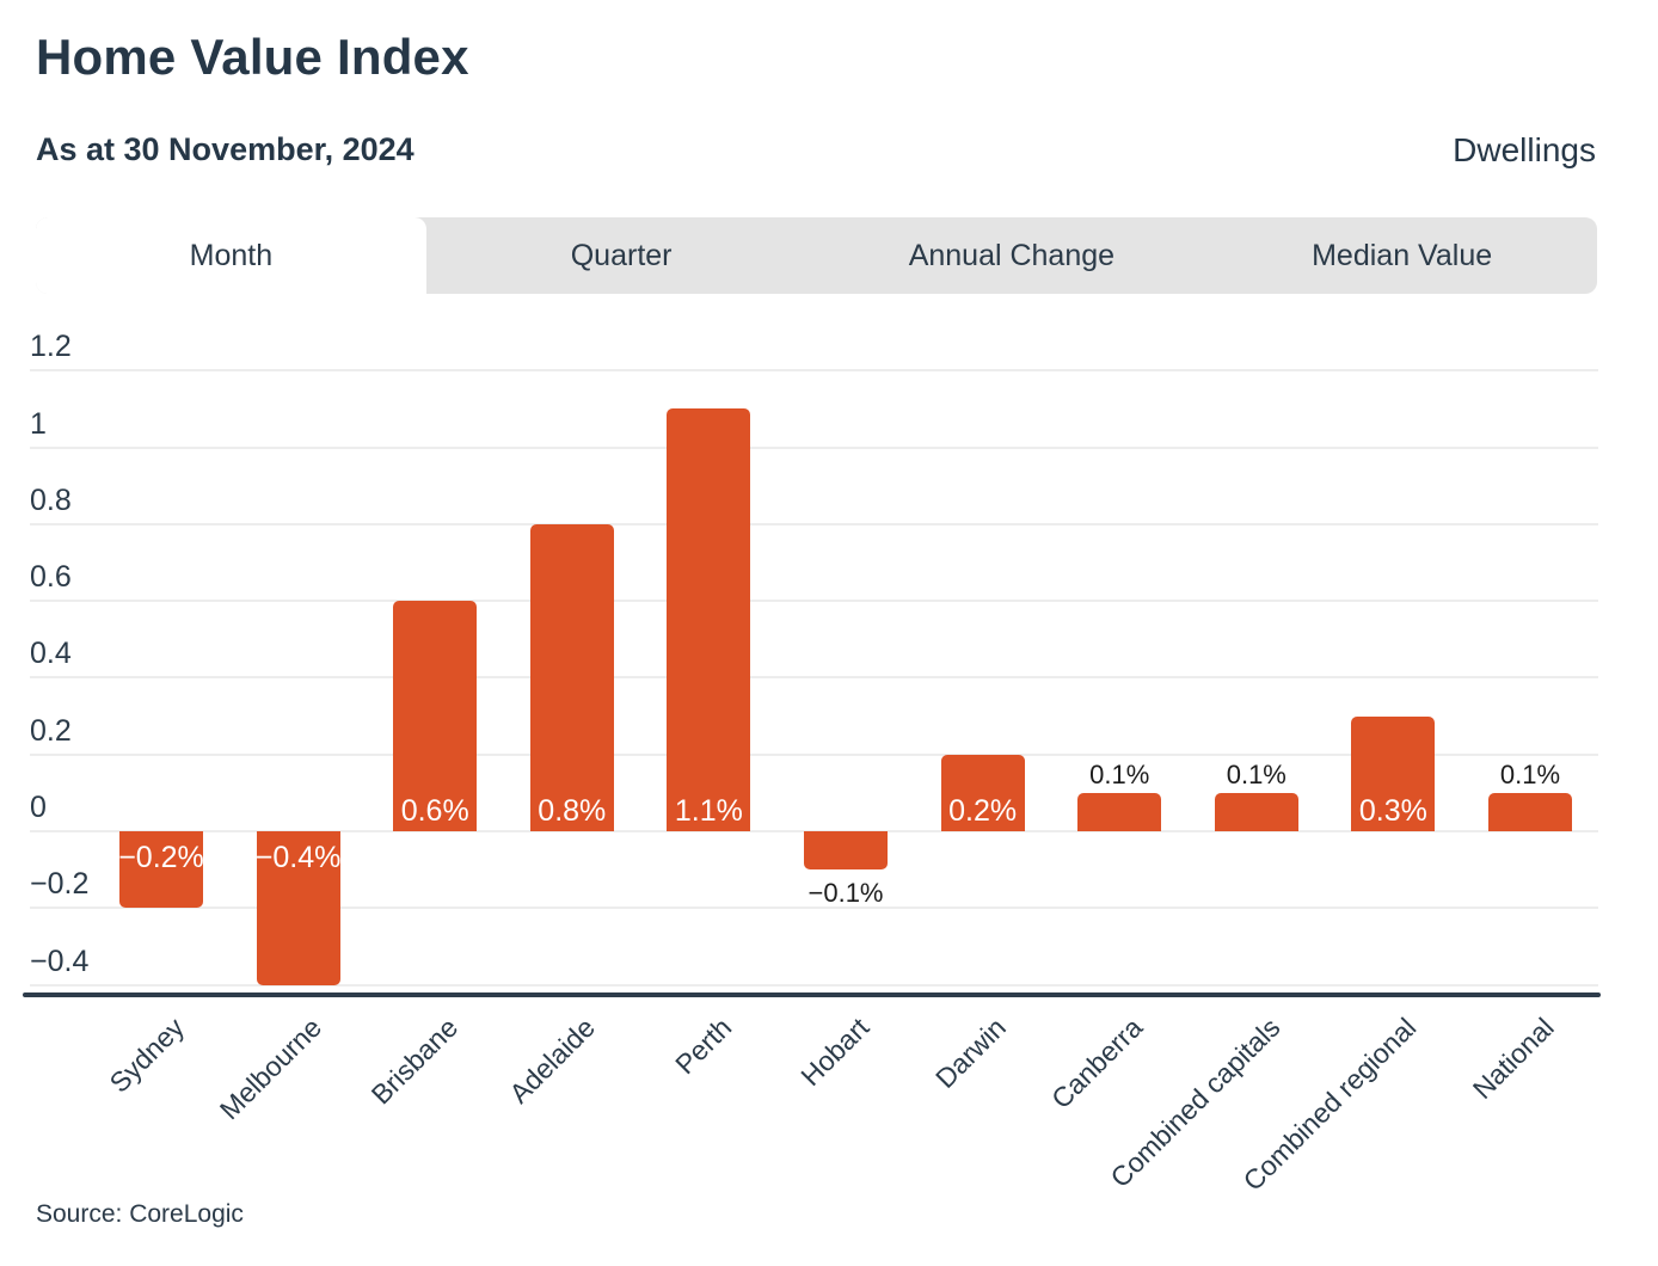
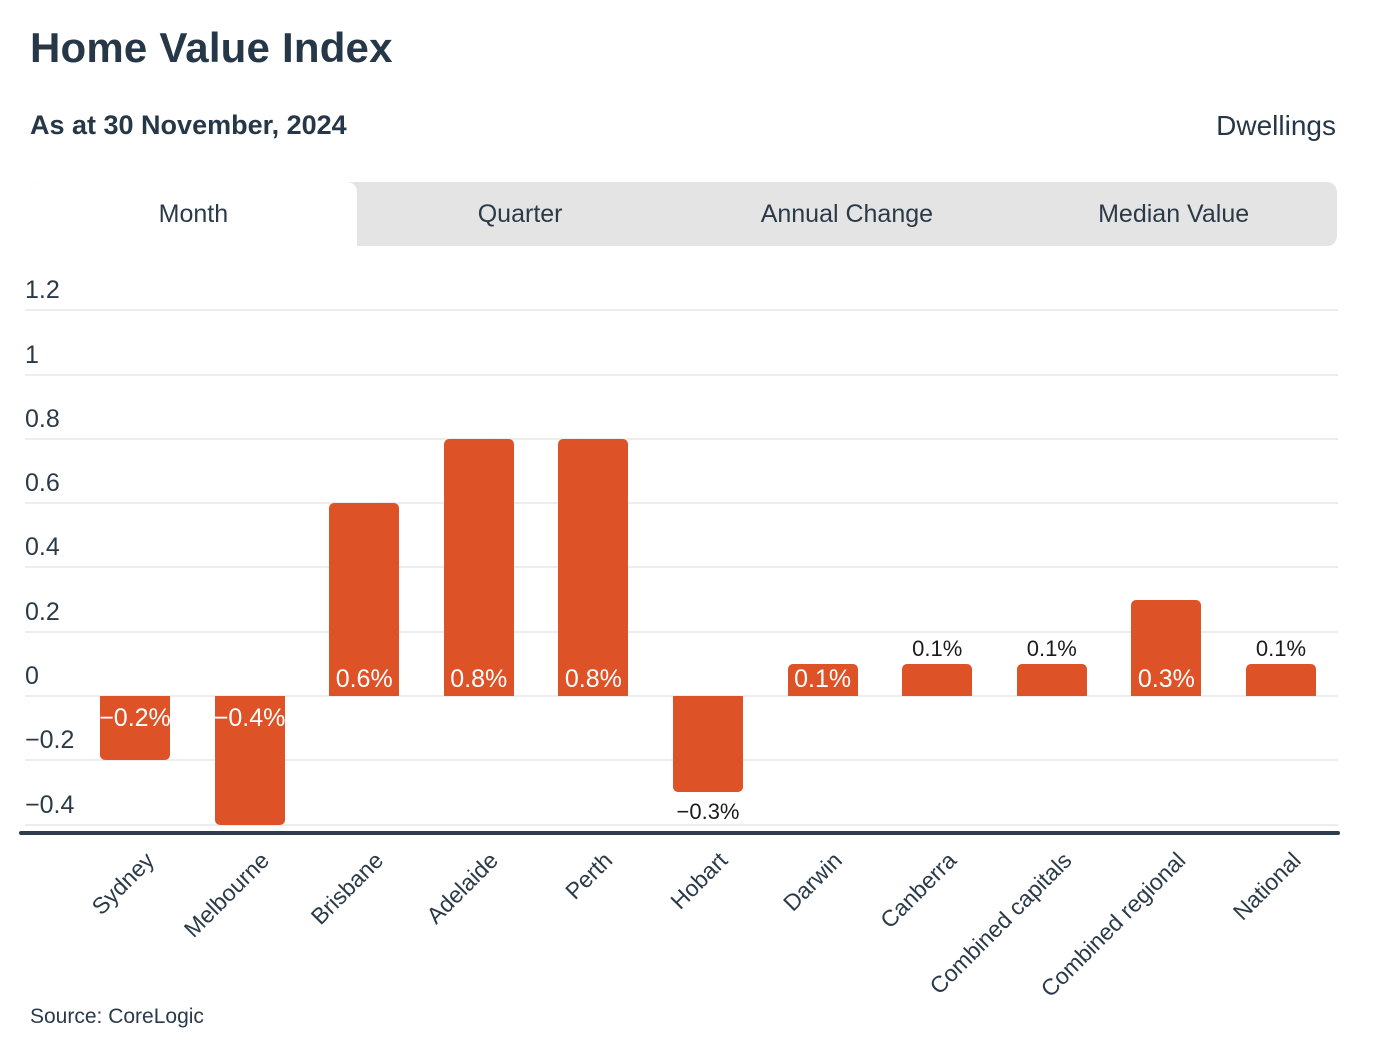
Perth: 1.1% -> 0.8%
Hobart: −0.1% -> −0.3%
Darwin: 0.2% -> 0.1%
